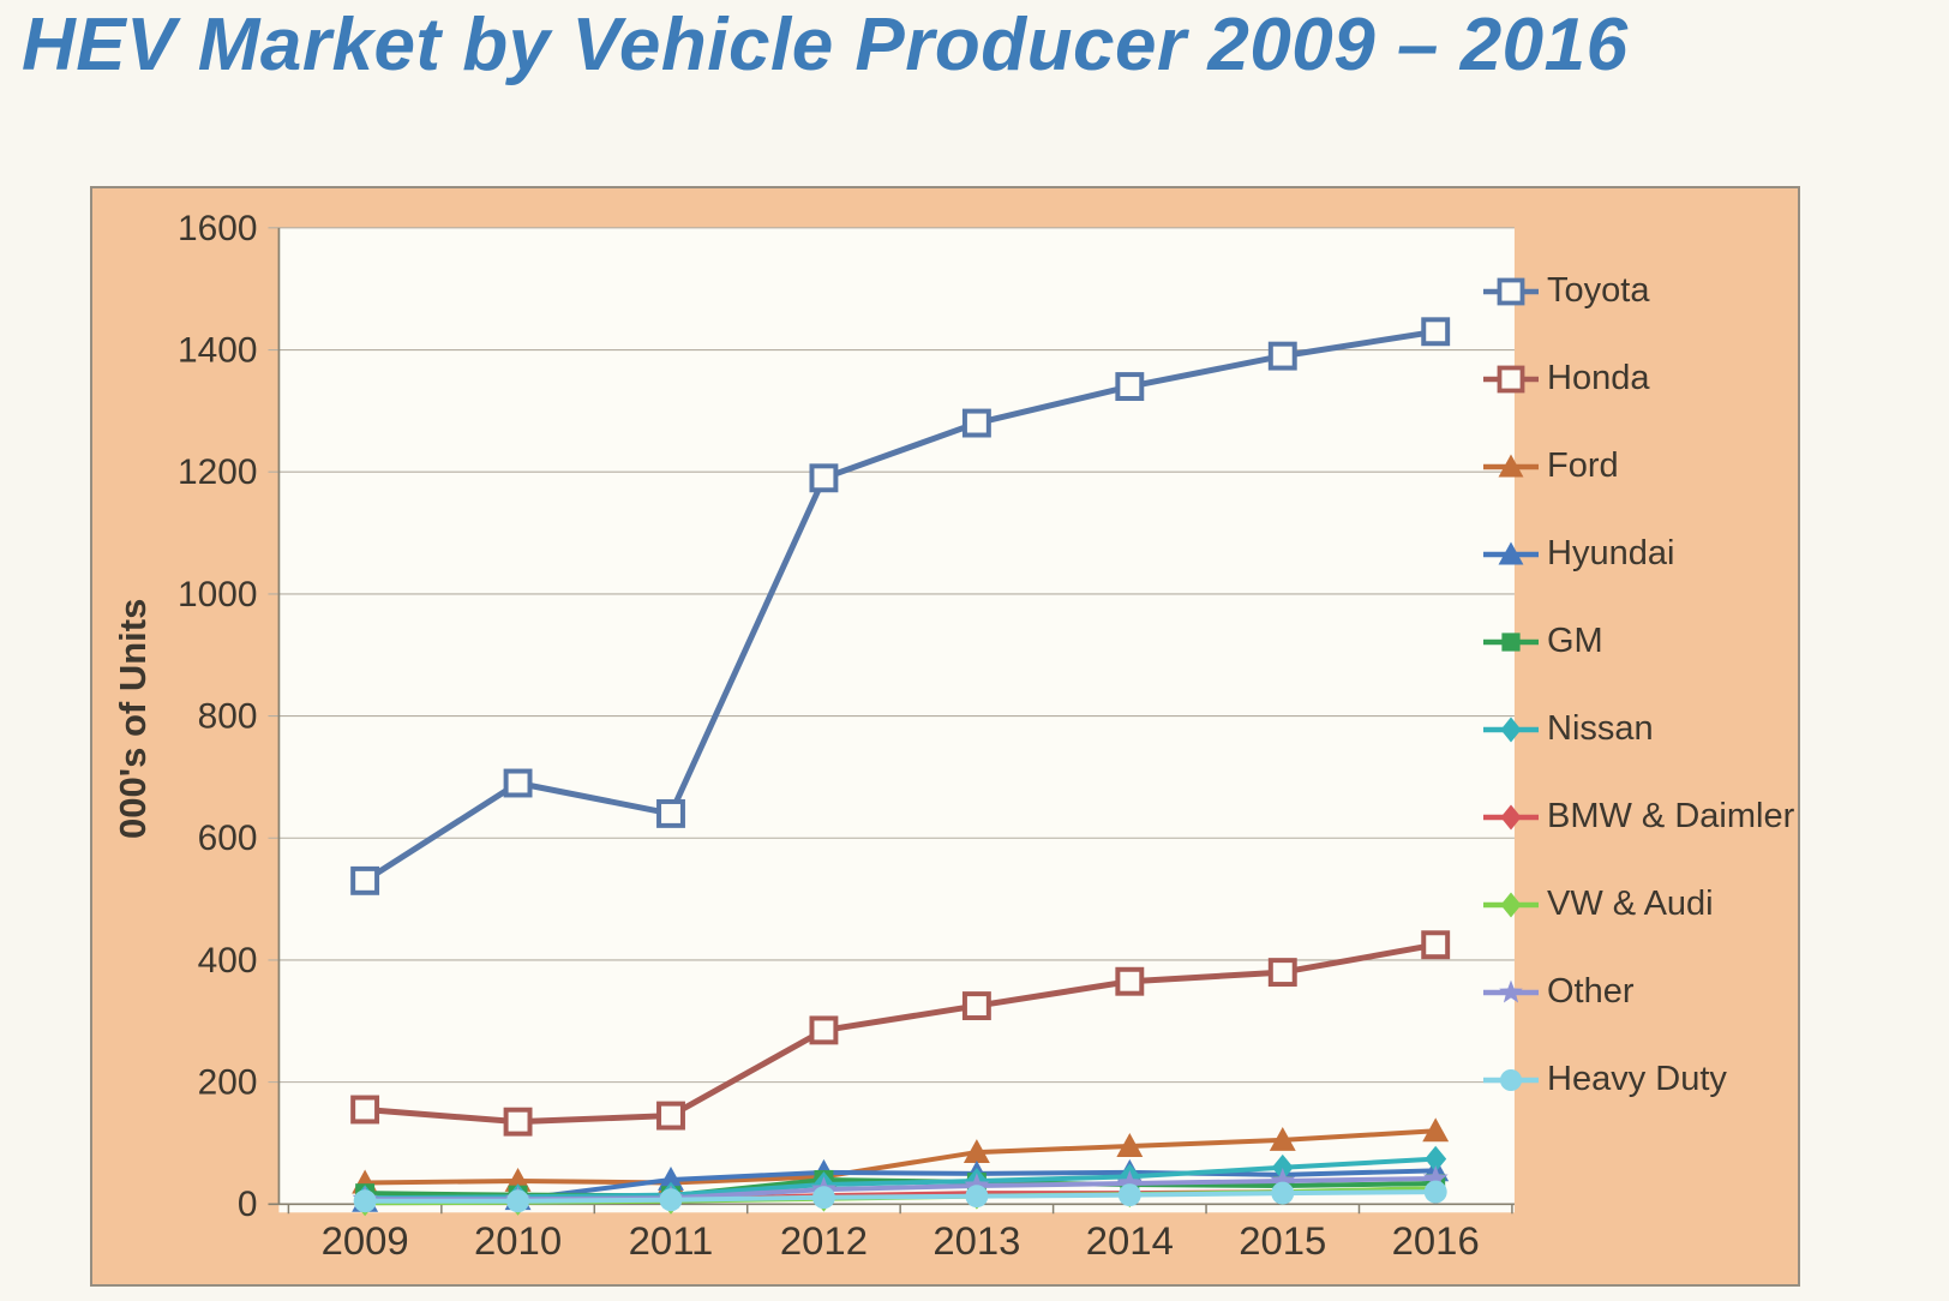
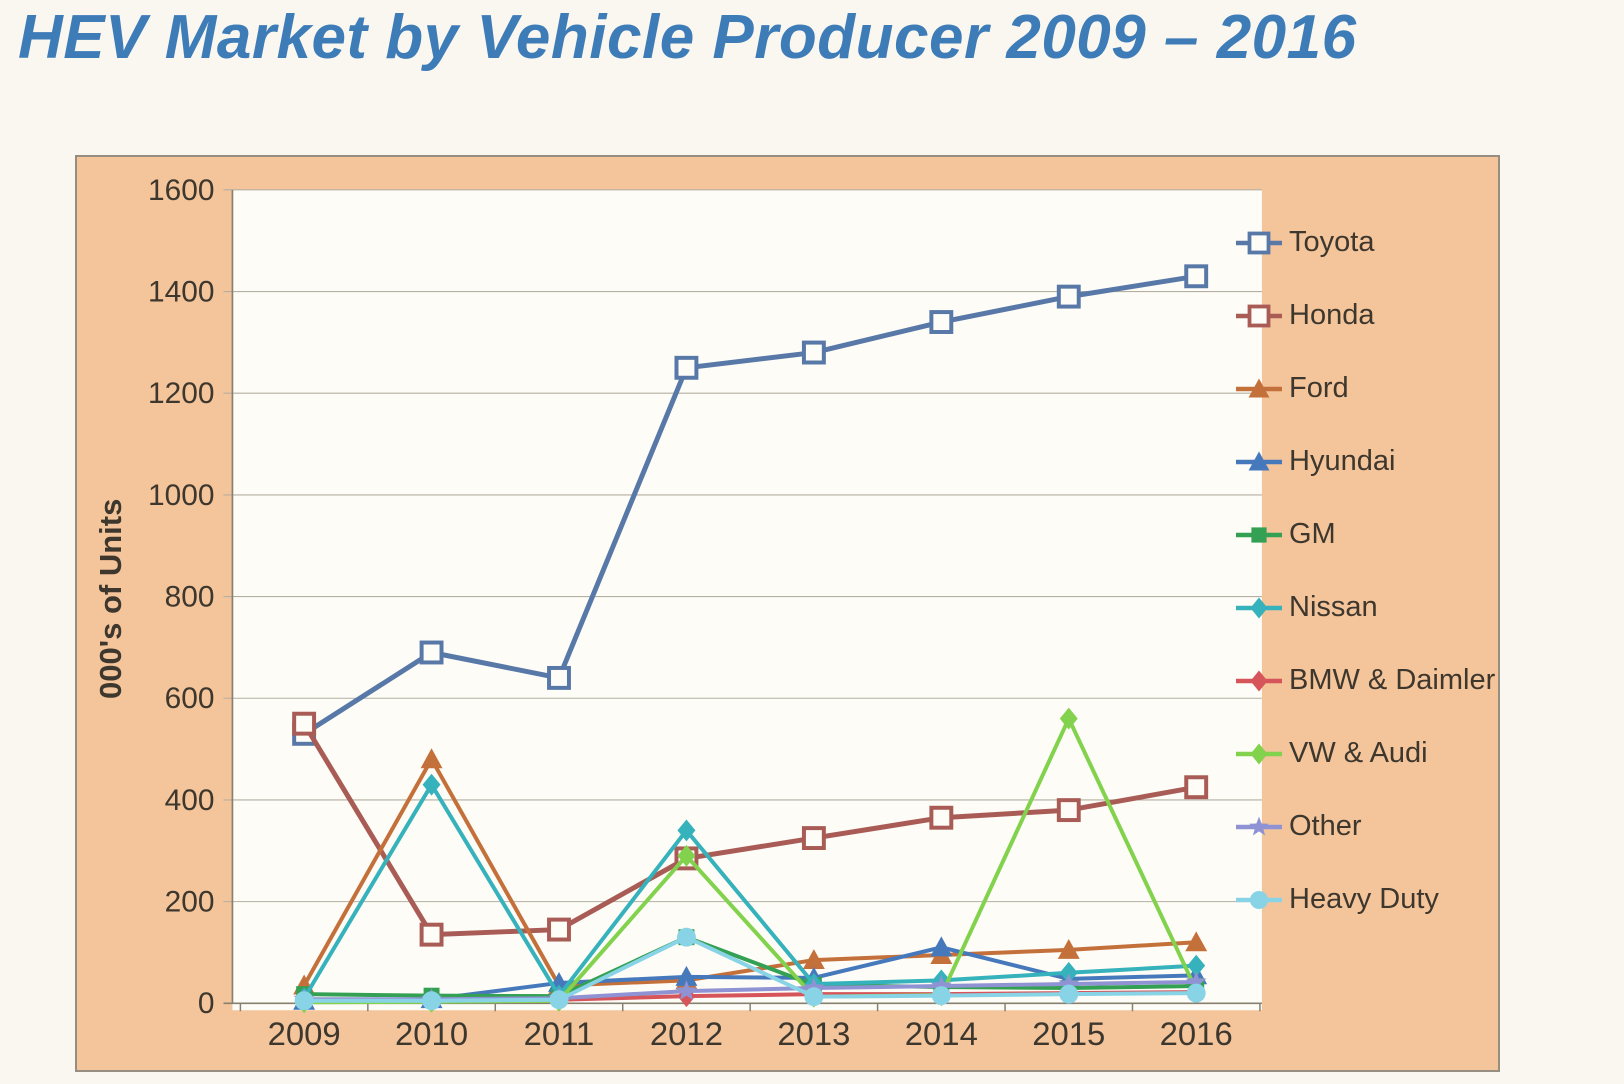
Honda/2009: 160 -> 550
Ford/2010: 40 -> 480
Nissan/2010: 10 -> 430
Toyota/2012: 1190 -> 1250
GM/2012: 40 -> 130
Nissan/2012: 30 -> 340
VW & Audi/2012: 10 -> 290
Heavy Duty/2012: 10 -> 130
Hyundai/2014: 50 -> 110
VW & Audi/2015: 20 -> 560
